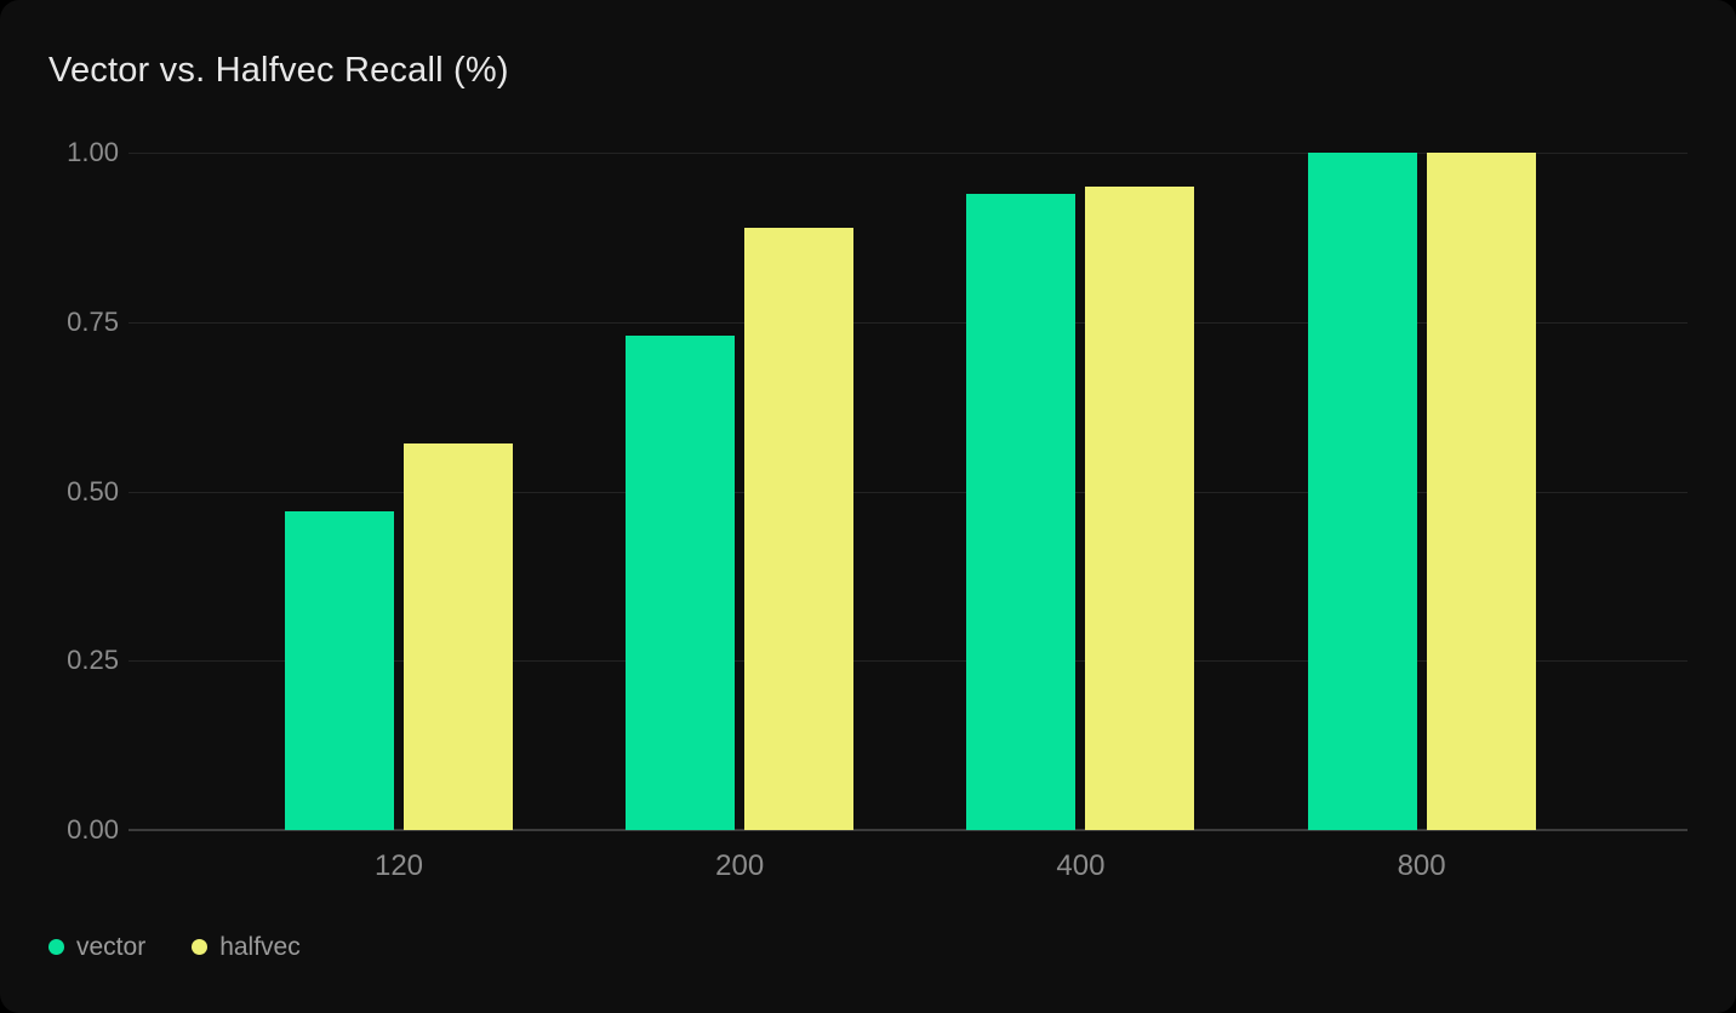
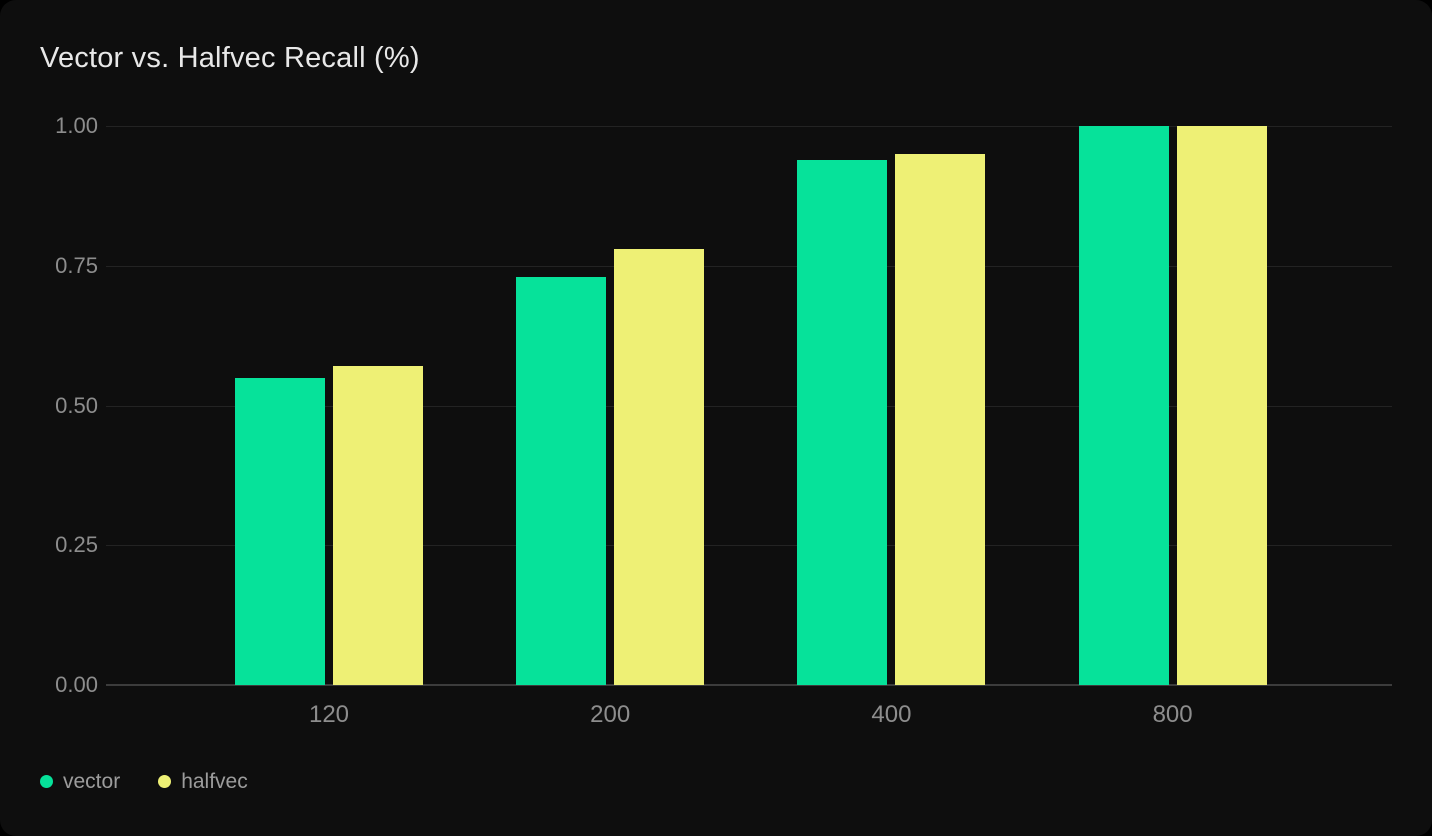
vector/120: 0.47 -> 0.55
halfvec/200: 0.89 -> 0.78
